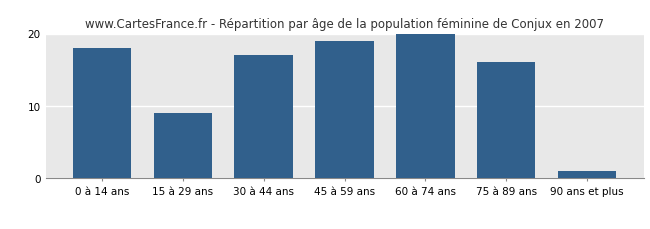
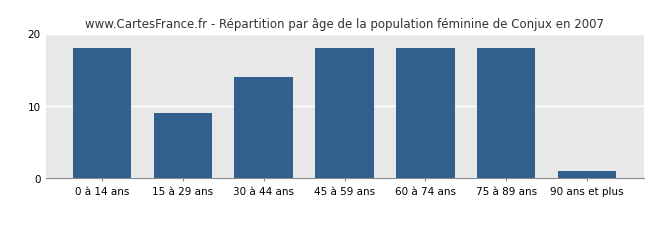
30 à 44 ans: 17 -> 14
45 à 59 ans: 19 -> 18
60 à 74 ans: 20 -> 18
75 à 89 ans: 16 -> 18
